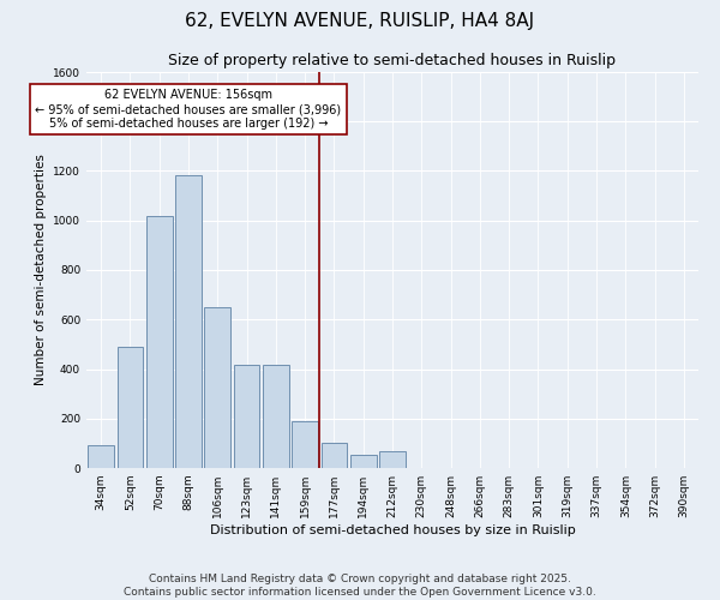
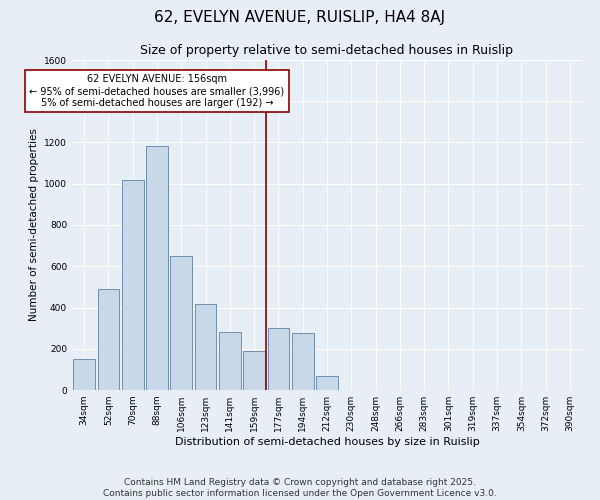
34sqm: 90 -> 150
141sqm: 415 -> 280
177sqm: 100 -> 300
194sqm: 55 -> 275
